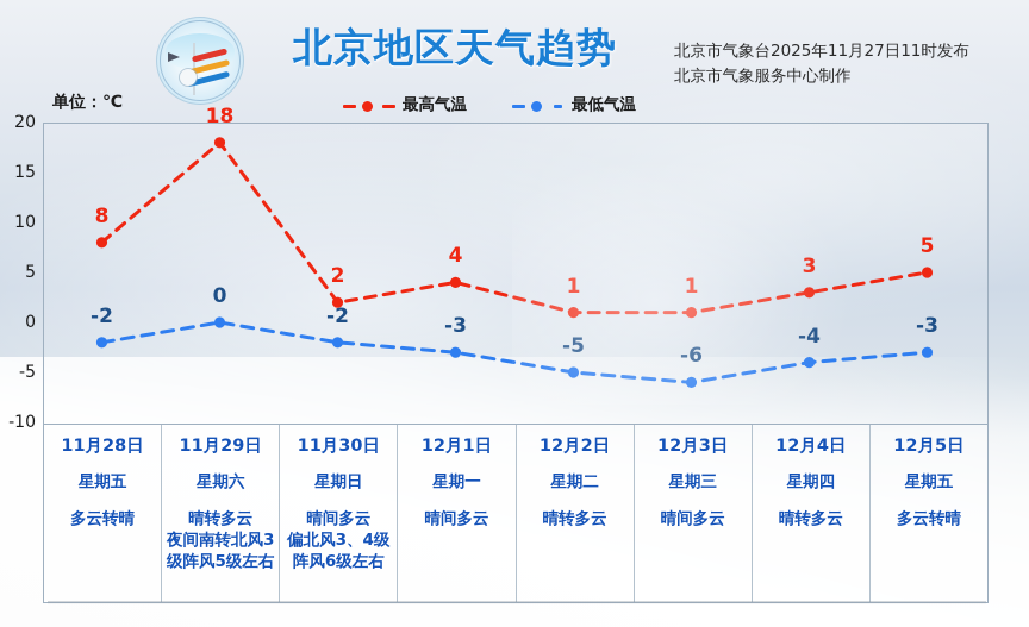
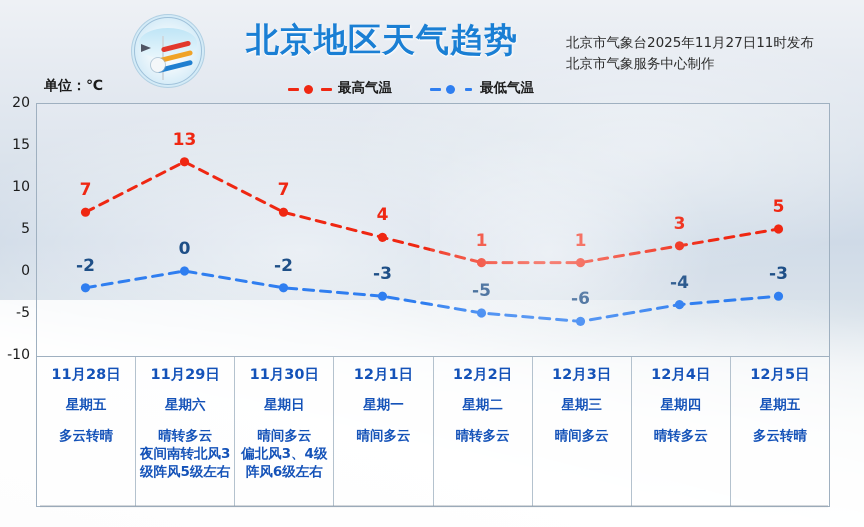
最高气温/11月28日: 8 -> 7
最高气温/11月29日: 18 -> 13
最高气温/11月30日: 2 -> 7
